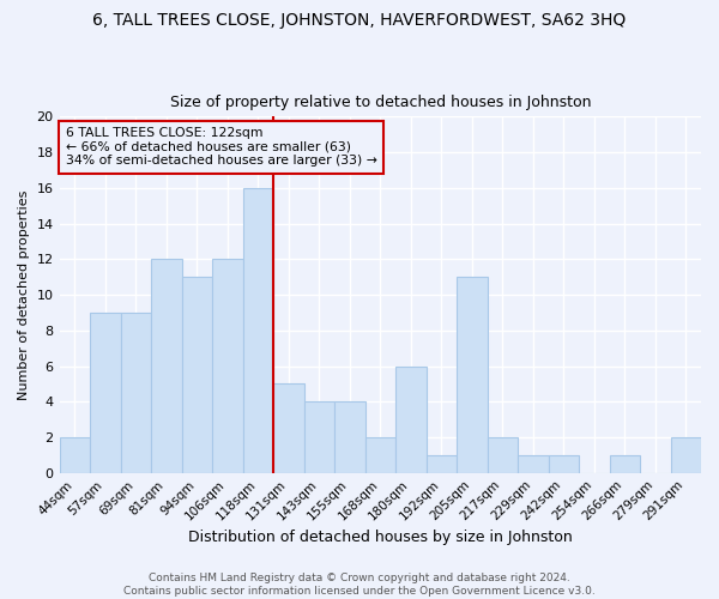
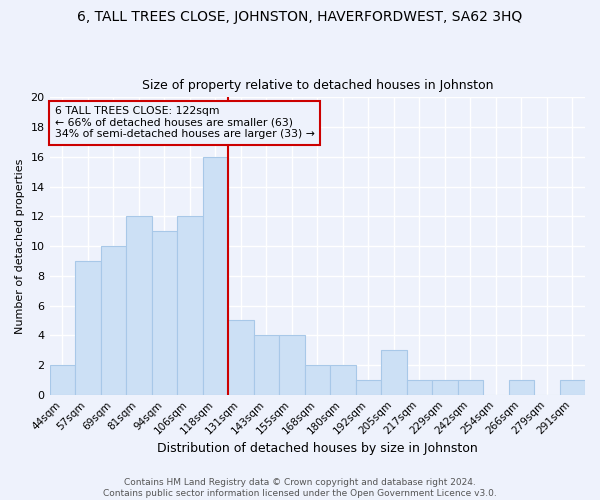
69sqm: 9 -> 10
180sqm: 6 -> 2
205sqm: 11 -> 3
217sqm: 2 -> 1
291sqm: 2 -> 1
